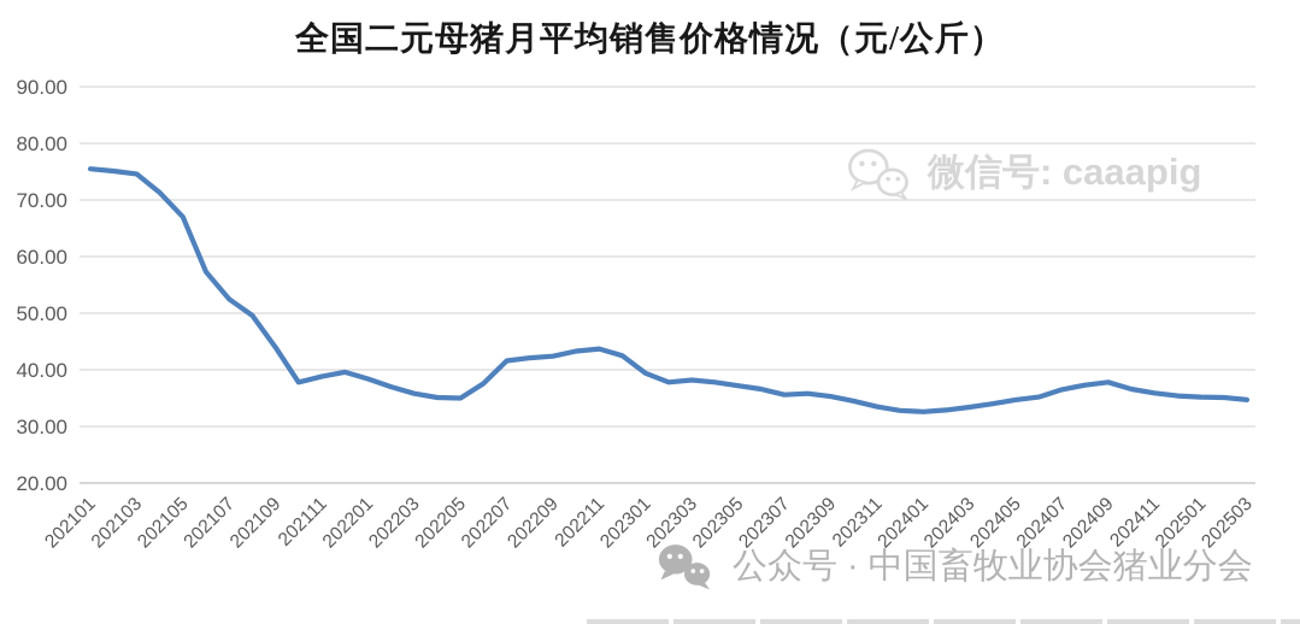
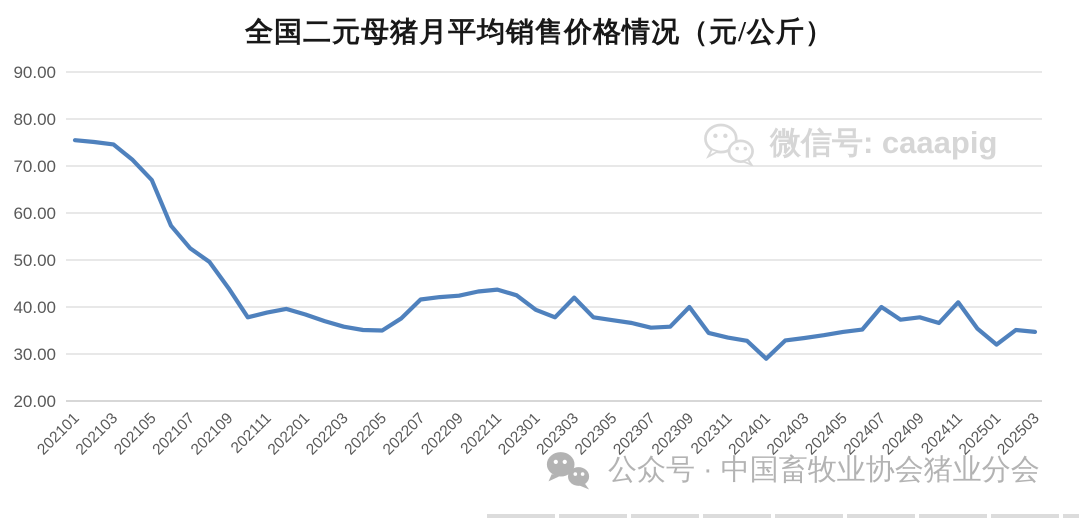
202303: 38 -> 42
202309: 35 -> 40
202401: 33 -> 29
202407: 36 -> 40
202411: 36 -> 41
202501: 35 -> 32
